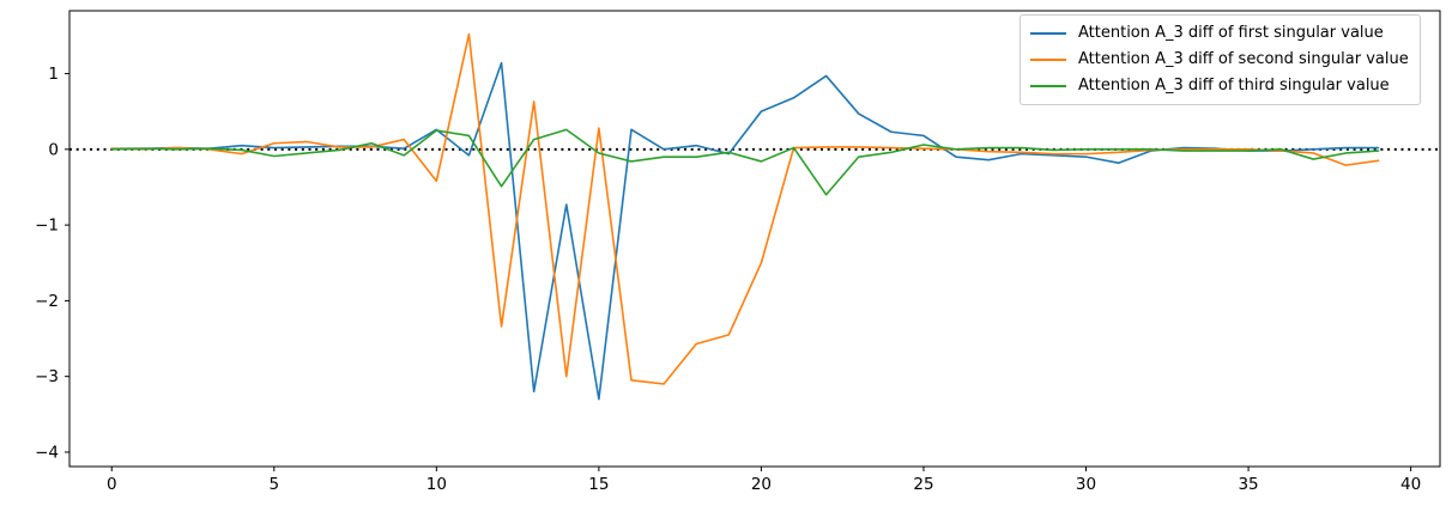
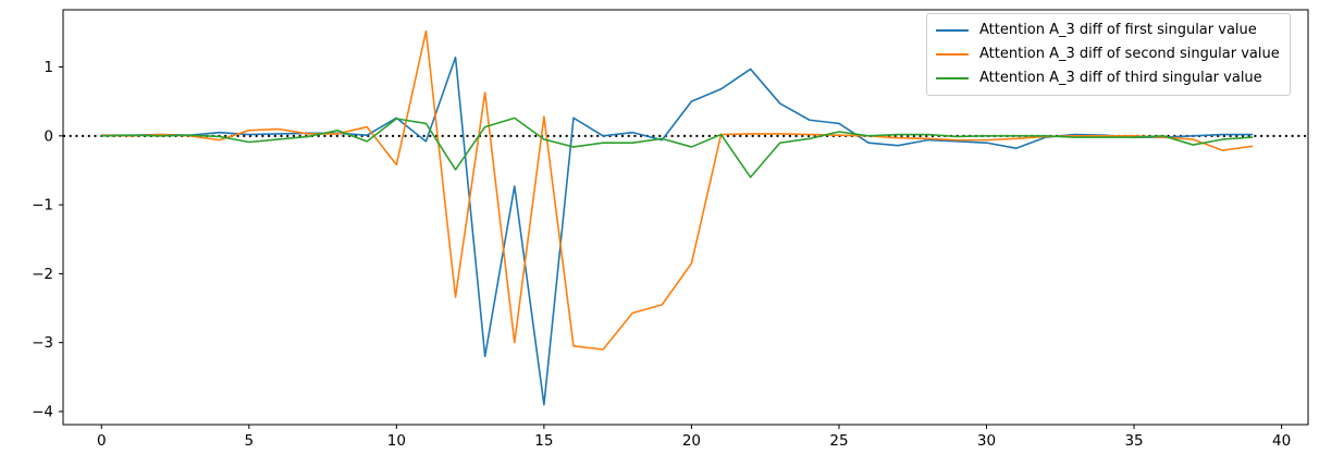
Attention A_3 diff of first singular value/15: -3.3 -> -3.9
Attention A_3 diff of second singular value/20: -1.5 -> -1.9
